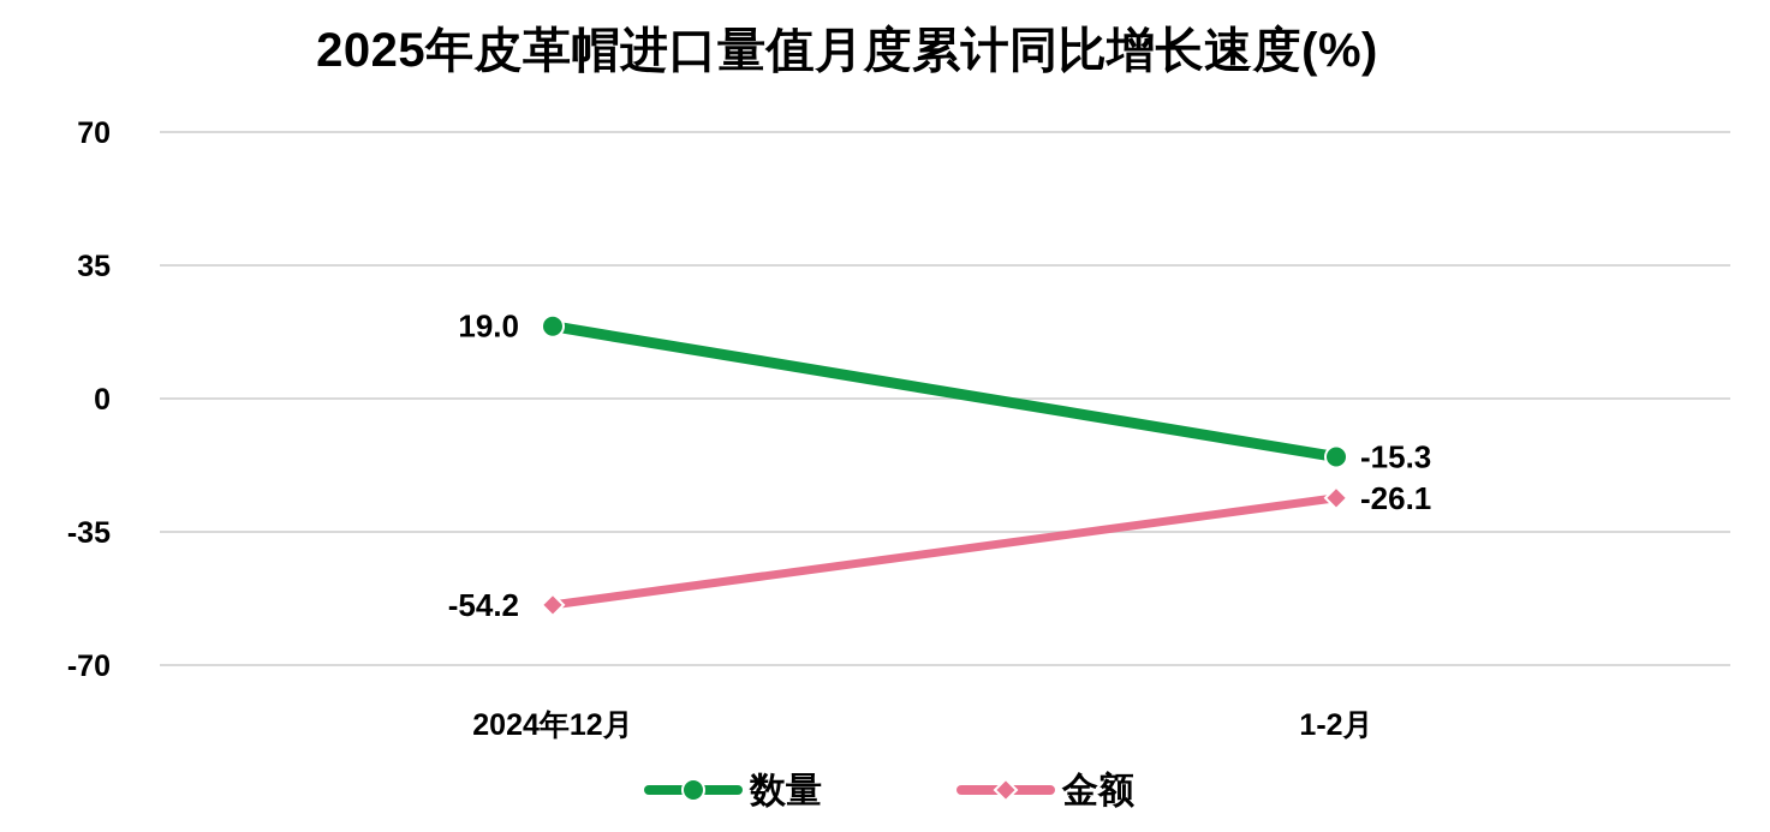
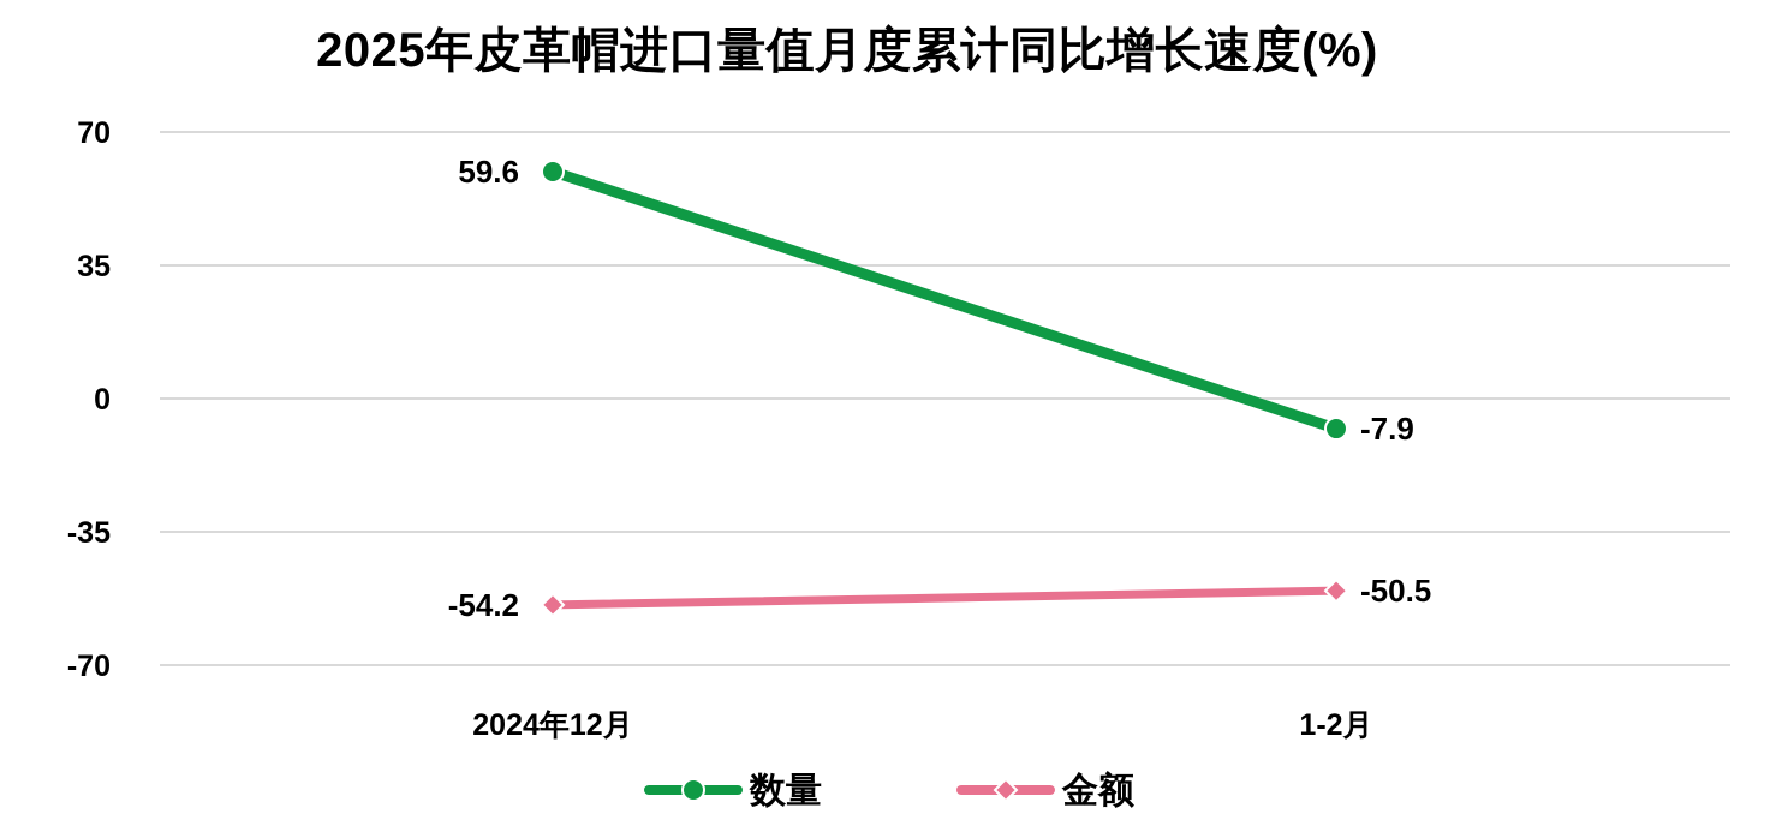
数量/2024年12月: 19.0 -> 59.6
数量/1-2月: -15.3 -> -7.9
金额/1-2月: -26.1 -> -50.5
